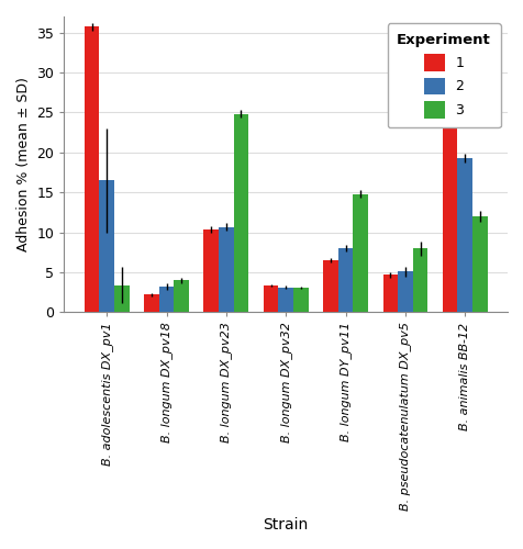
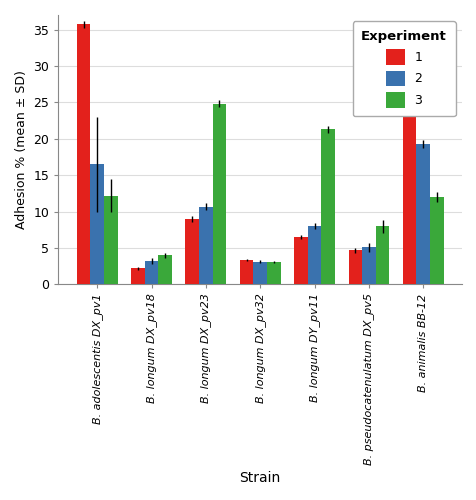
3/B. adolescentis DX_pv1: 3.4 -> 12.2
1/B. longum DX_pv23: 10.4 -> 9.0
3/B. longum DY_pv11: 14.8 -> 21.3
